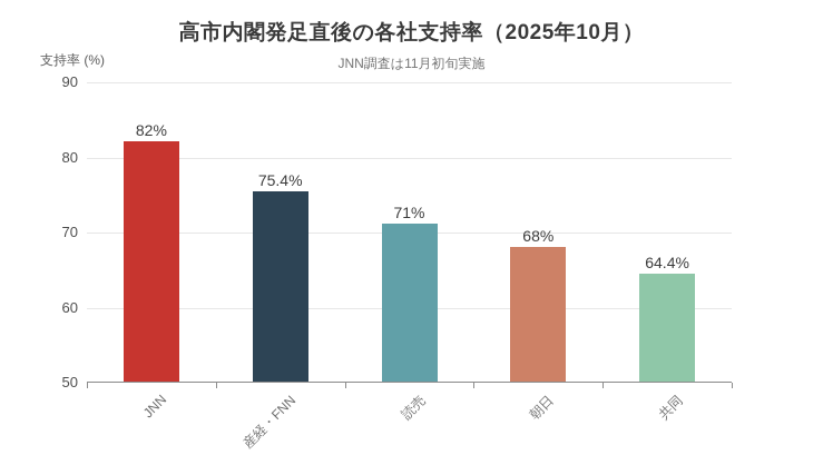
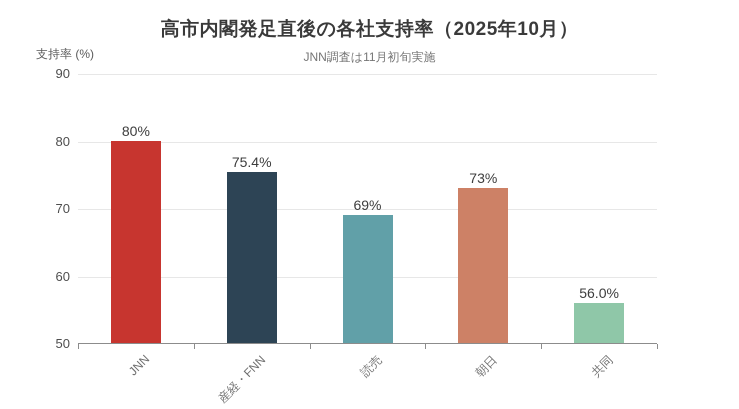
JNN: 82% -> 80%
読売: 71% -> 69%
朝日: 68% -> 73%
共同: 64.4% -> 56.0%
